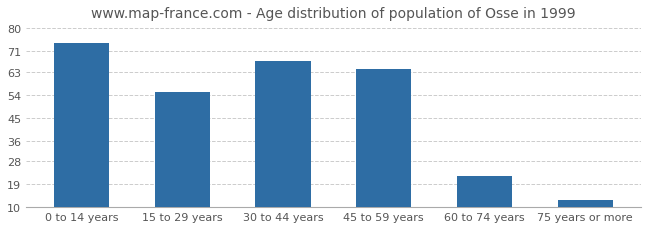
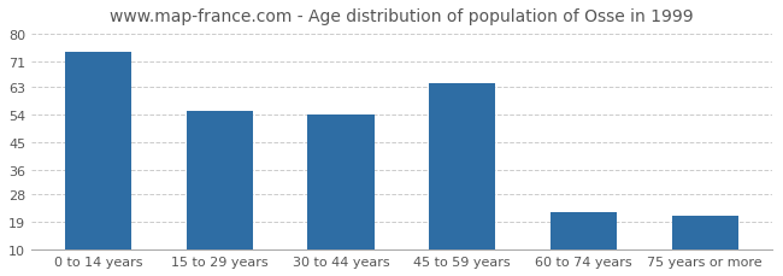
30 to 44 years: 67 -> 54
75 years or more: 13 -> 21
